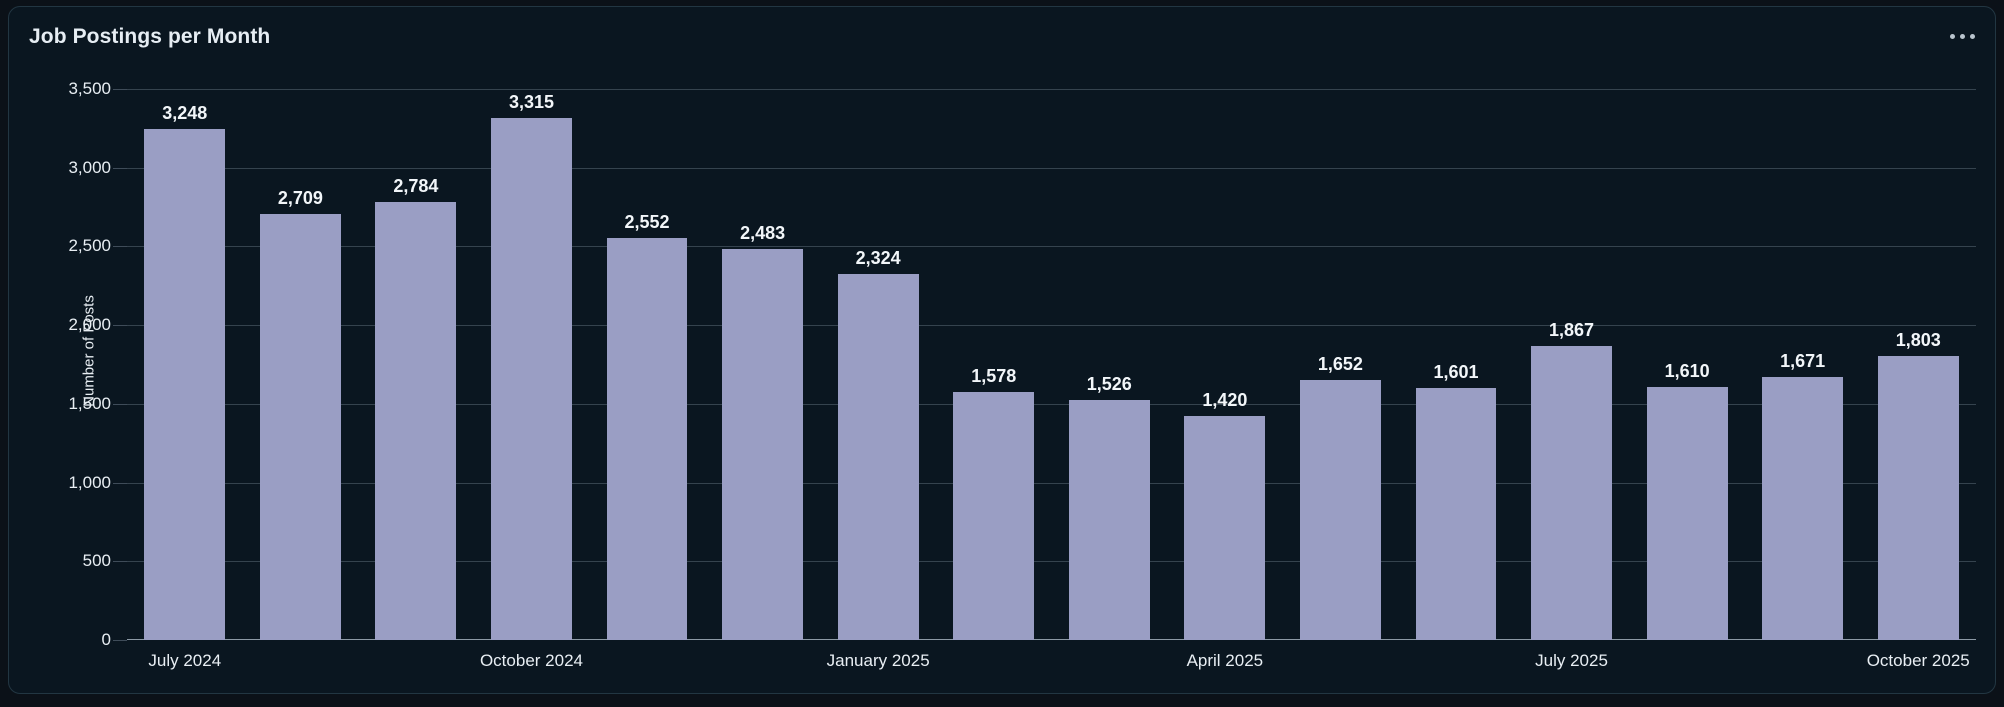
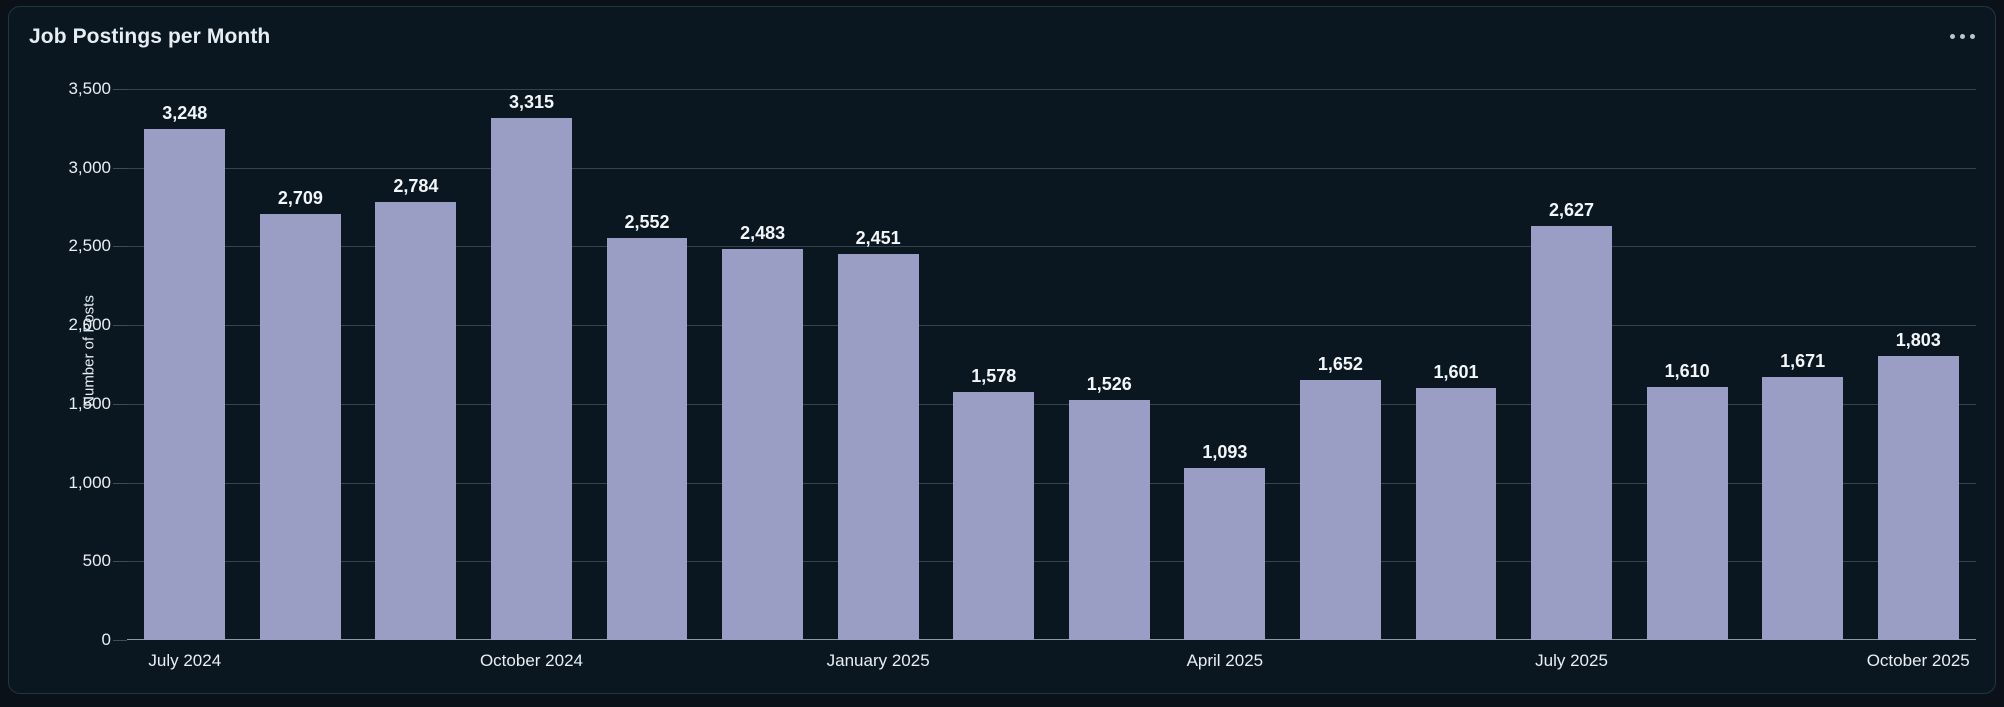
January 2025: 2,324 -> 2,451
April 2025: 1,420 -> 1,093
July 2025: 1,867 -> 2,627
